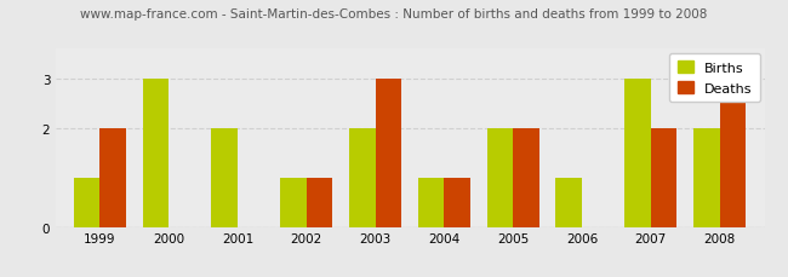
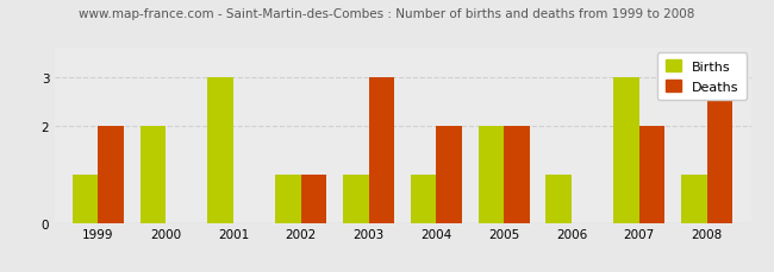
Births/2000: 3 -> 2
Births/2001: 2 -> 3
Births/2003: 2 -> 1
Deaths/2004: 1 -> 2
Births/2008: 2 -> 1
